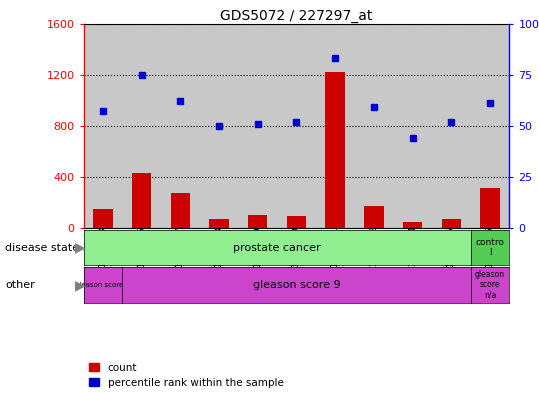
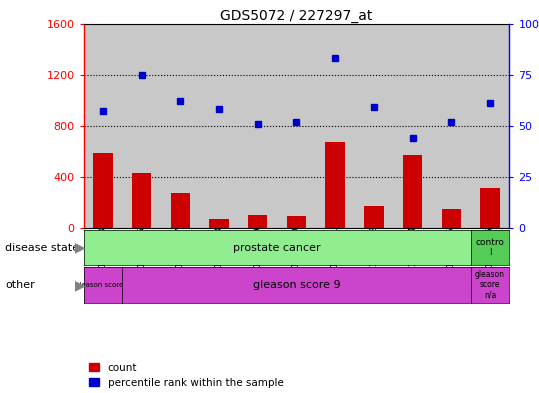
count/GSM1095883: 150 -> 590
percentile rank within the sample/GSM1095878: 50 -> 58
count/GSM1095881: 1220 -> 670
count/GSM1095884: 50 -> 570
count/GSM1095885: 70 -> 150
